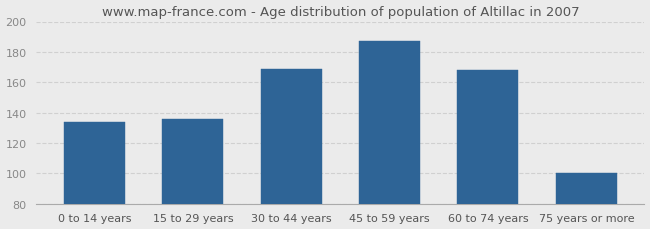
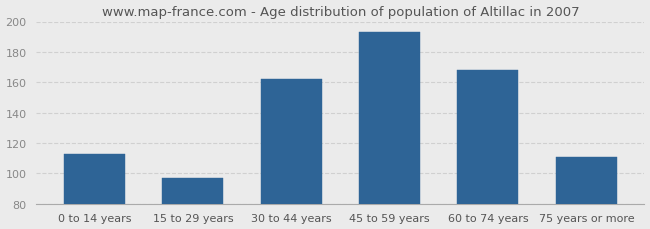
0 to 14 years: 134 -> 113
15 to 29 years: 136 -> 97
30 to 44 years: 169 -> 162
45 to 59 years: 187 -> 193
75 years or more: 100 -> 111
